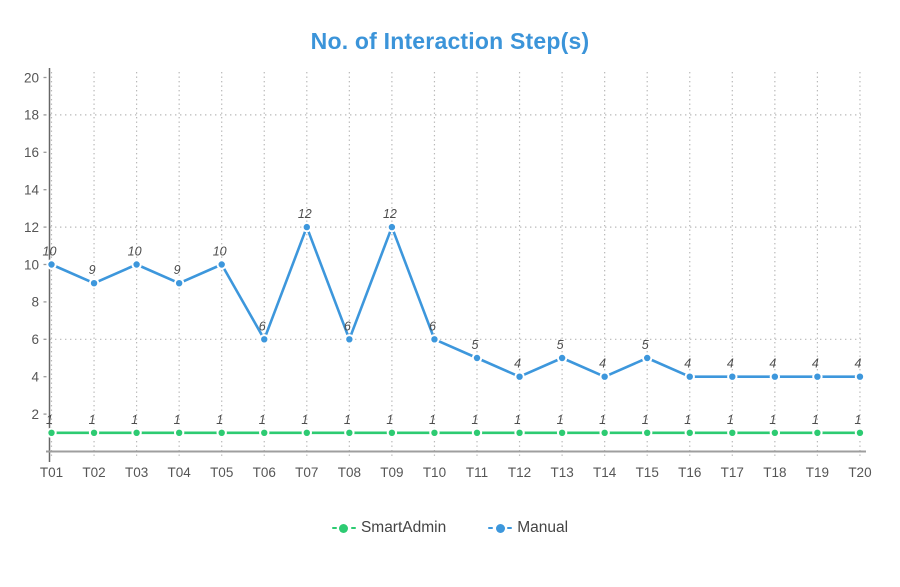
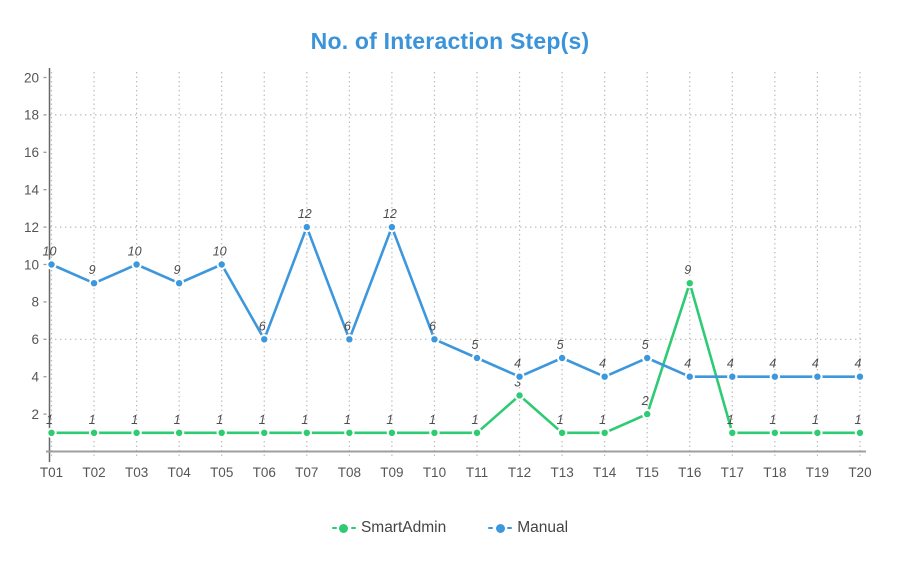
SmartAdmin/T12: 1 -> 3
SmartAdmin/T15: 1 -> 2
SmartAdmin/T16: 1 -> 9
